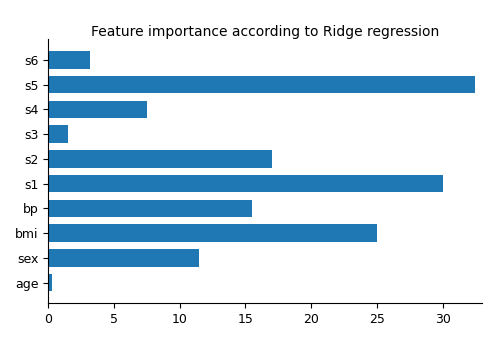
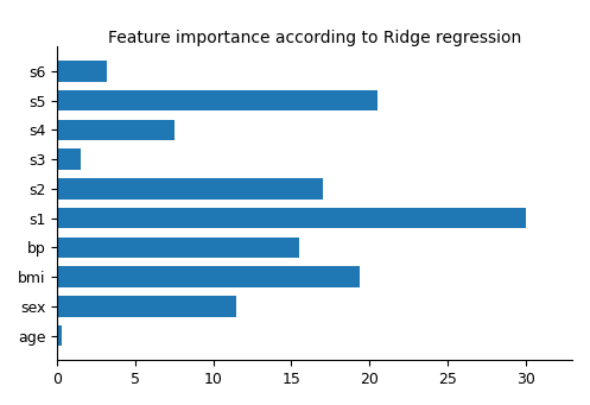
s5: 32.5 -> 20.5
bmi: 25.0 -> 19.4
